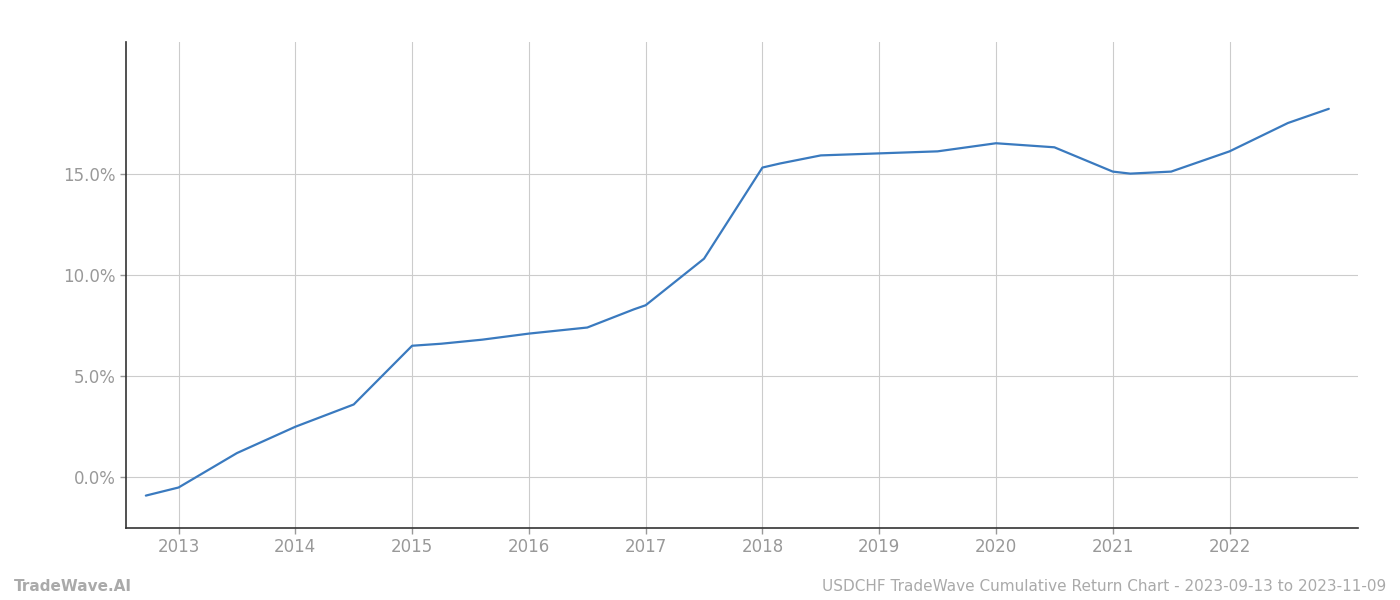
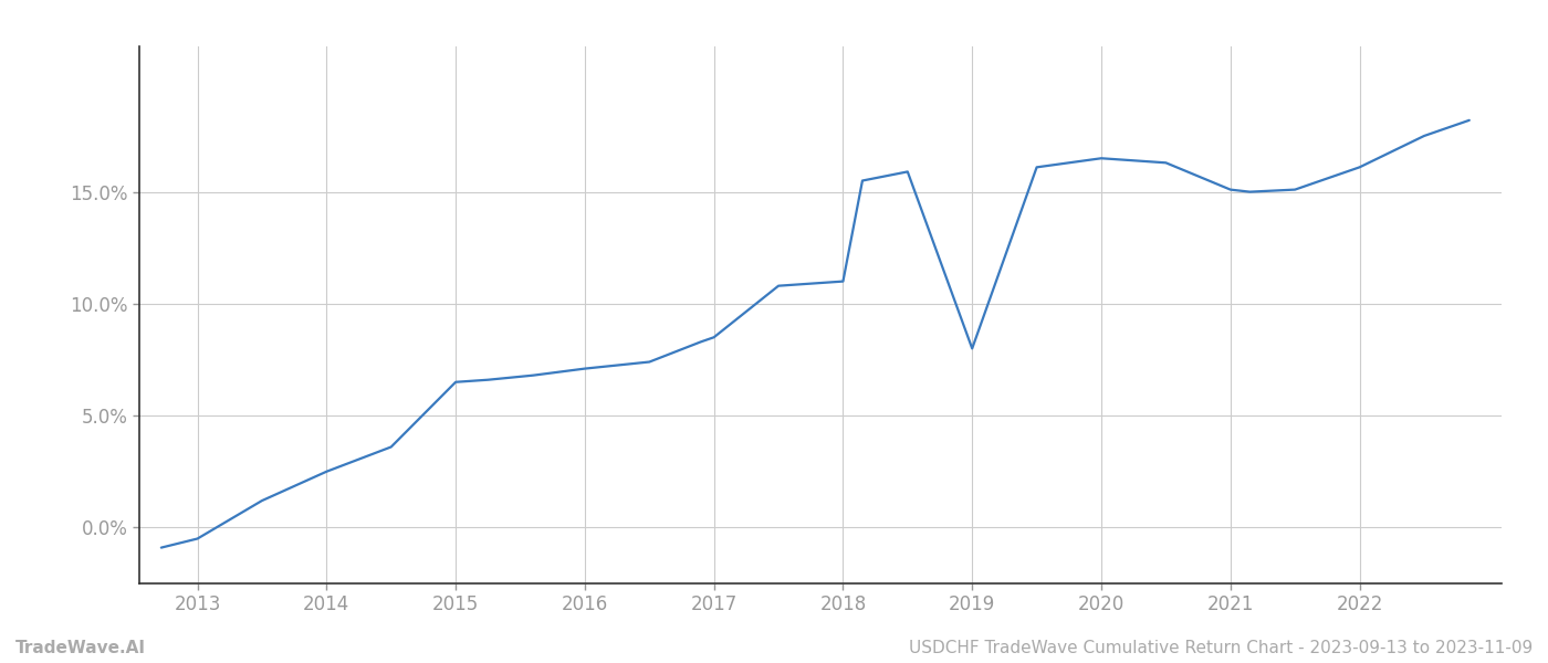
2018: 15.3% -> 11.0%
2019: 16.0% -> 8.0%
